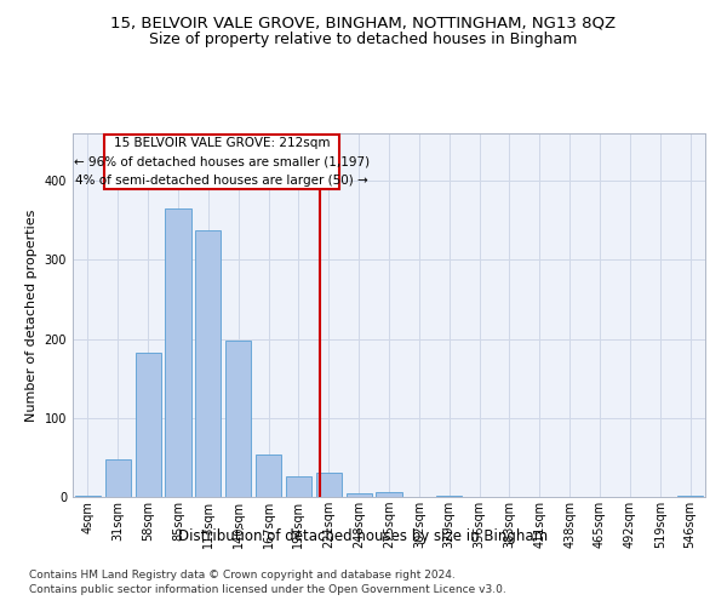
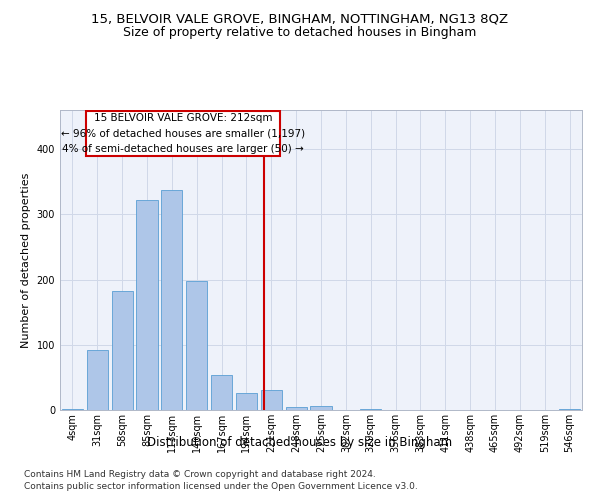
31sqm: 48 -> 92
85sqm: 365 -> 322
